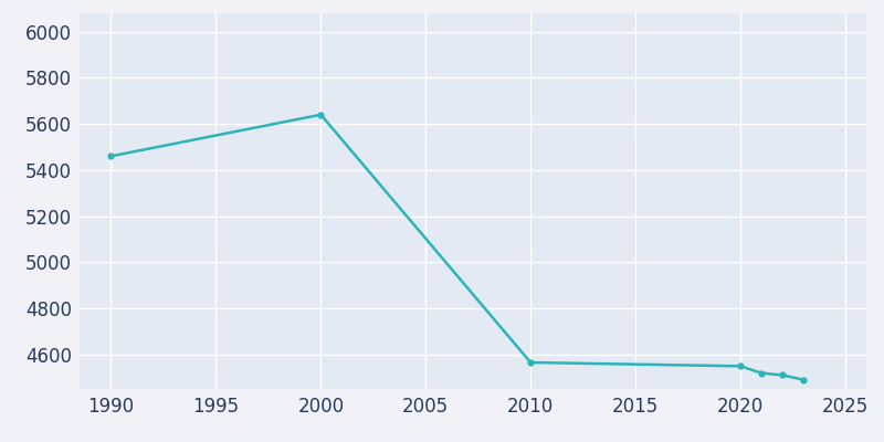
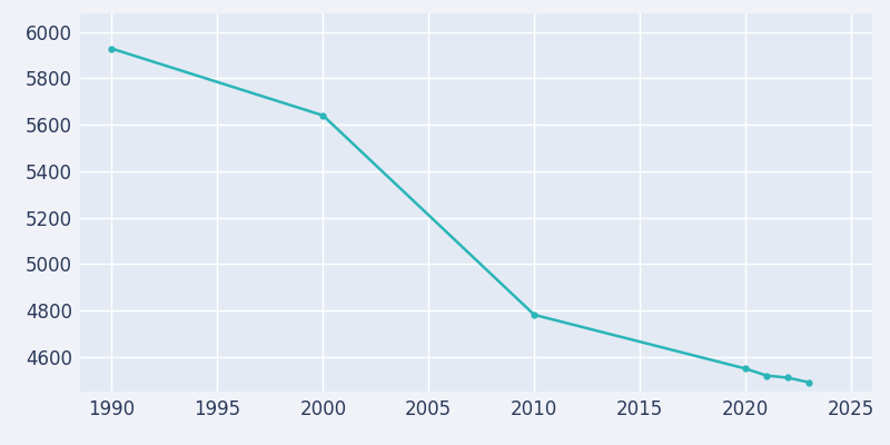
1990: 5460 -> 5928
2010: 4565 -> 4781
